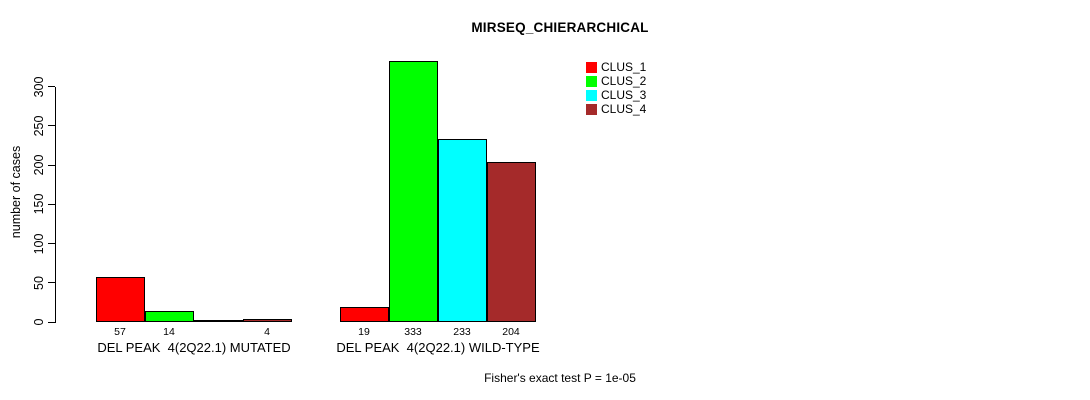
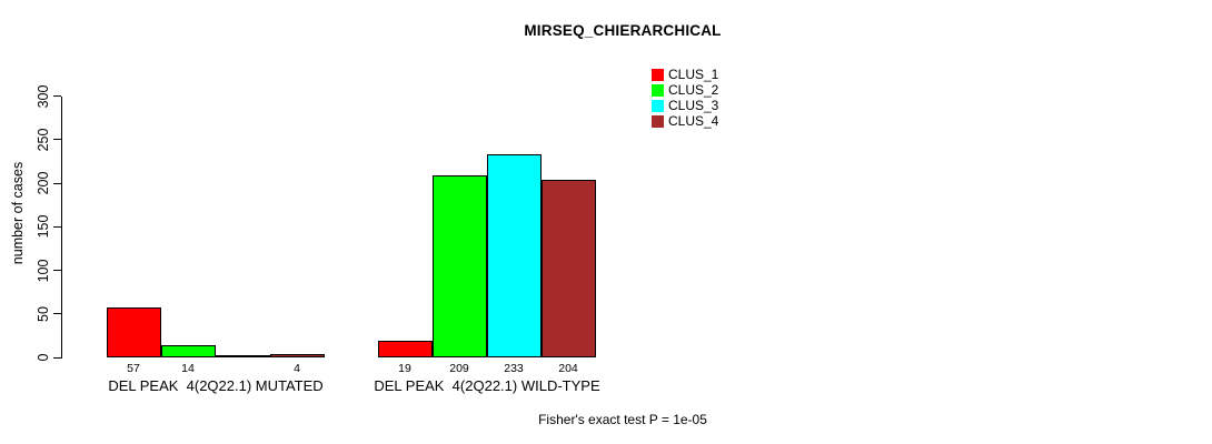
CLUS_2/DEL PEAK 4(2Q22.1) WILD-TYPE: 333 -> 209
